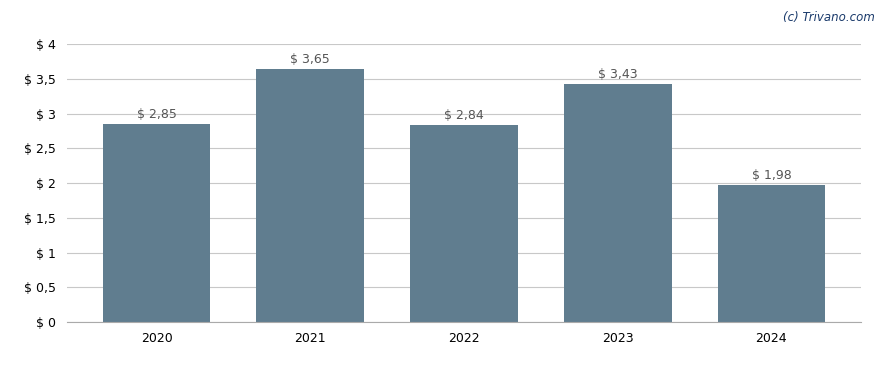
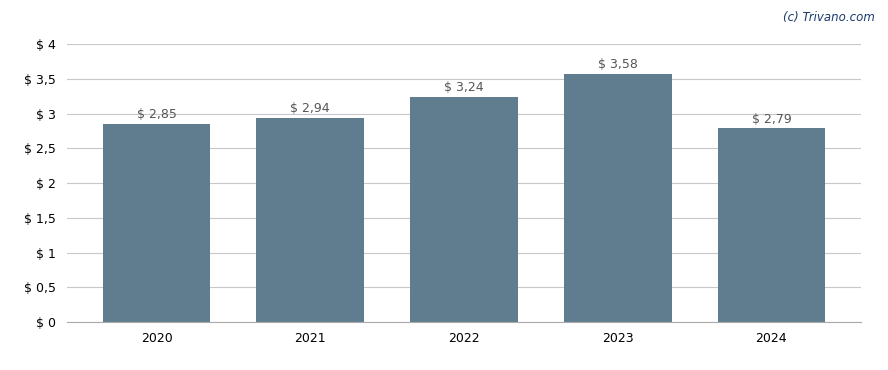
2021: 3,65 -> 2,94
2022: 2,84 -> 3,24
2023: 3,43 -> 3,58
2024: 1,98 -> 2,79
